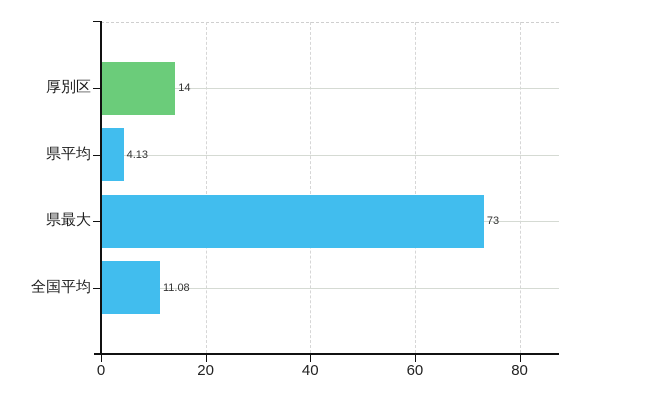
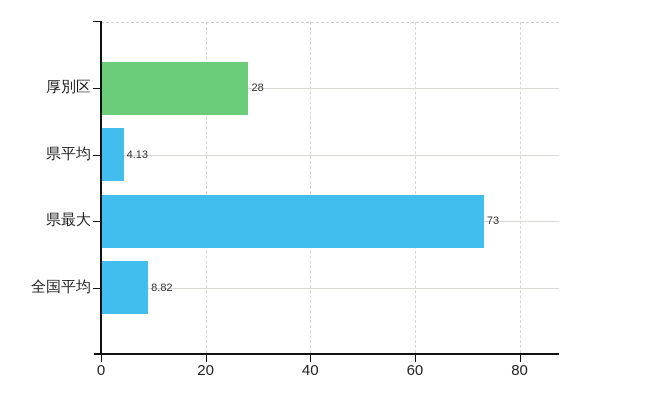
厚別区: 14 -> 28
全国平均: 11.08 -> 8.82
